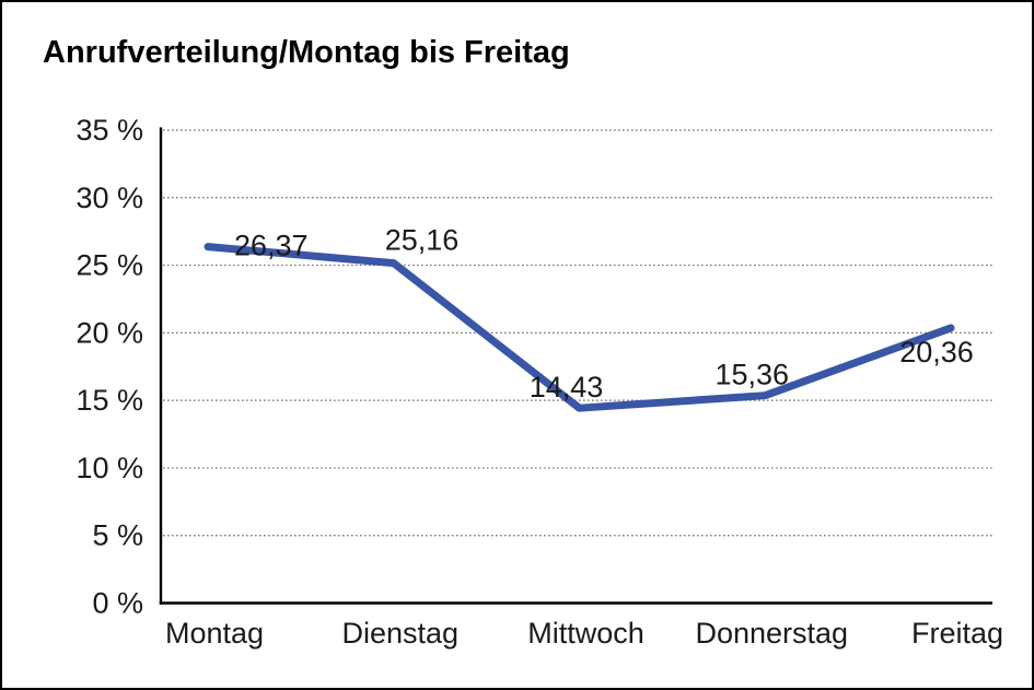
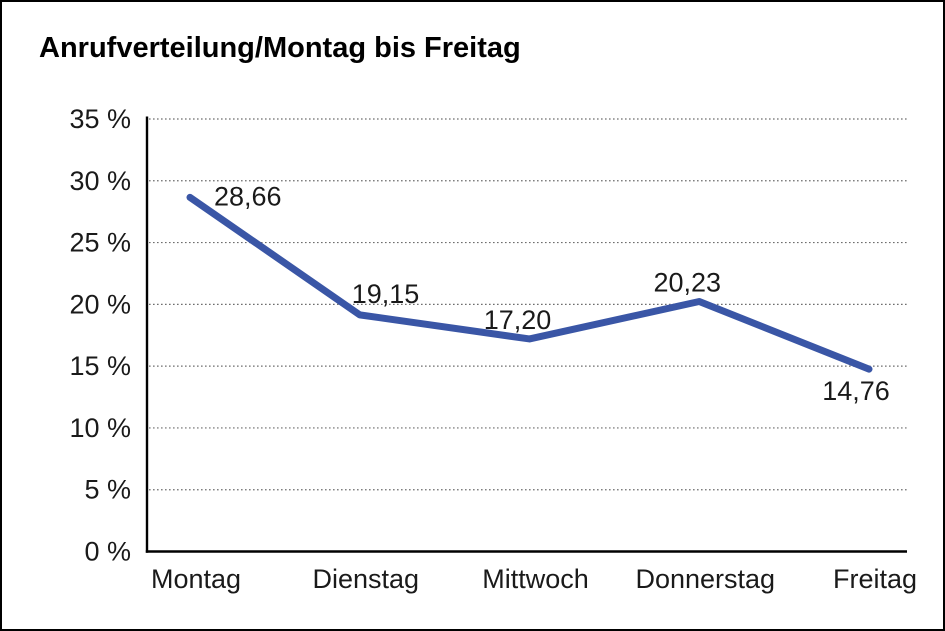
Montag: 26,37 -> 28,66
Dienstag: 25,16 -> 19,15
Mittwoch: 14,43 -> 17,20
Donnerstag: 15,36 -> 20,23
Freitag: 20,36 -> 14,76
